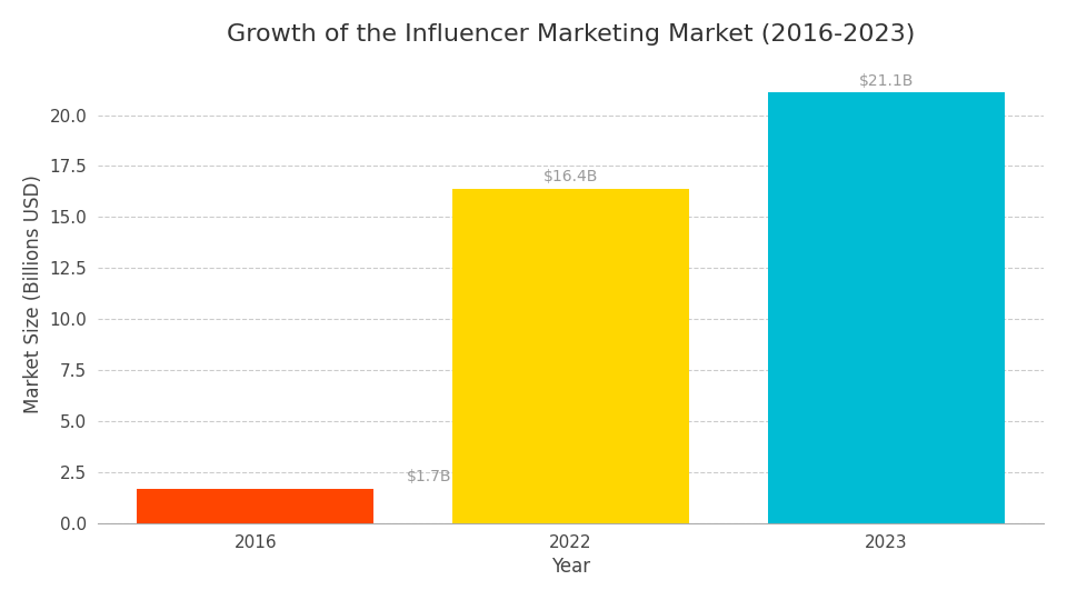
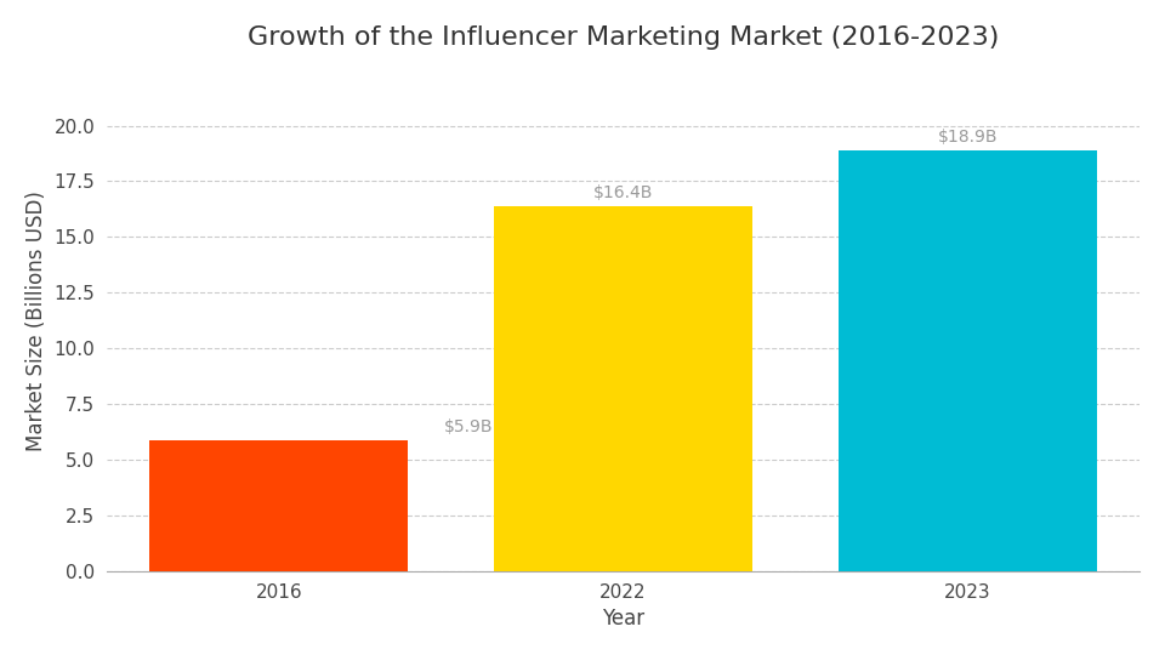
2016: $1.7B -> $5.9B
2023: $21.1B -> $18.9B
